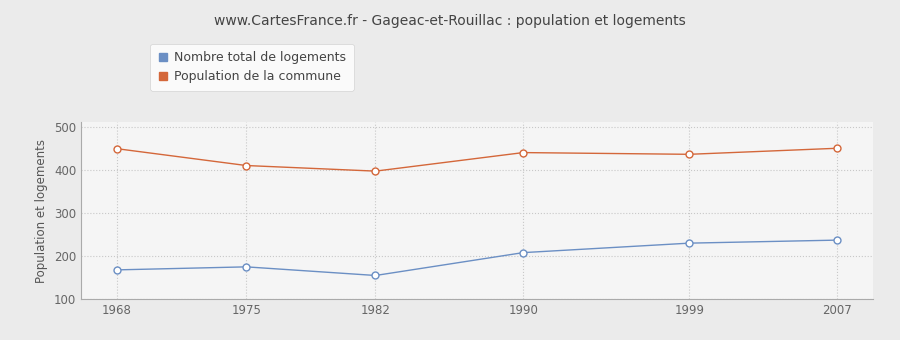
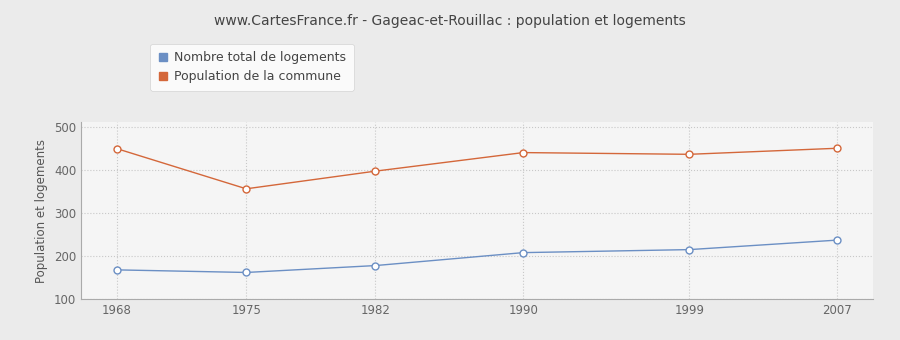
Nombre total de logements/1975: 175 -> 162
Population de la commune/1975: 410 -> 356
Nombre total de logements/1982: 155 -> 178
Nombre total de logements/1999: 230 -> 215
